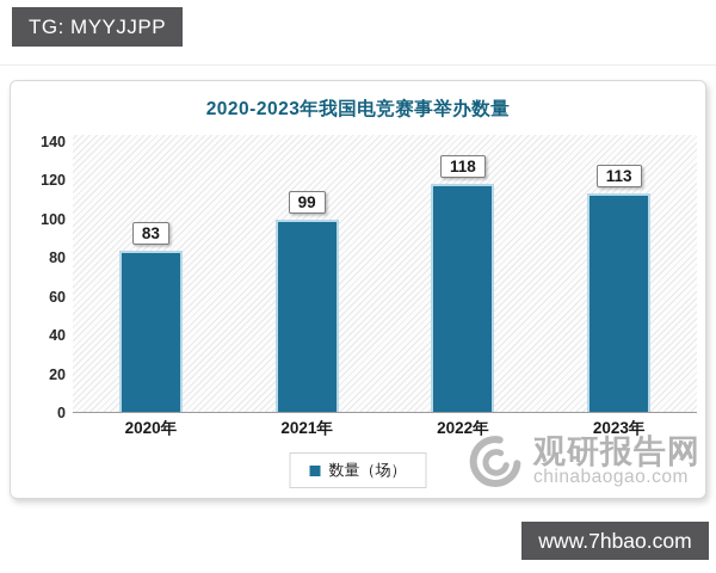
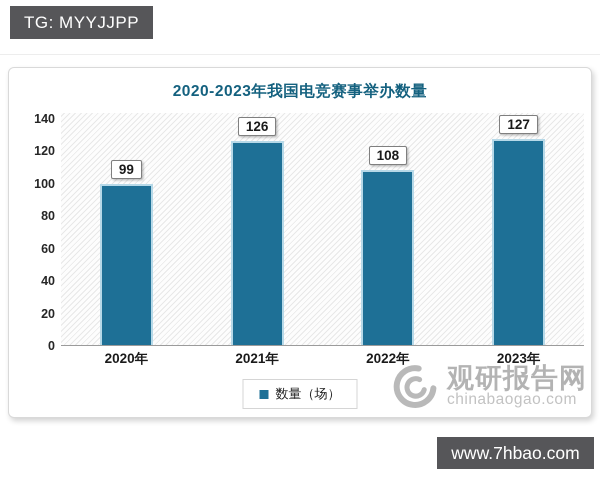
2020年: 83 -> 99
2021年: 99 -> 126
2022年: 118 -> 108
2023年: 113 -> 127
